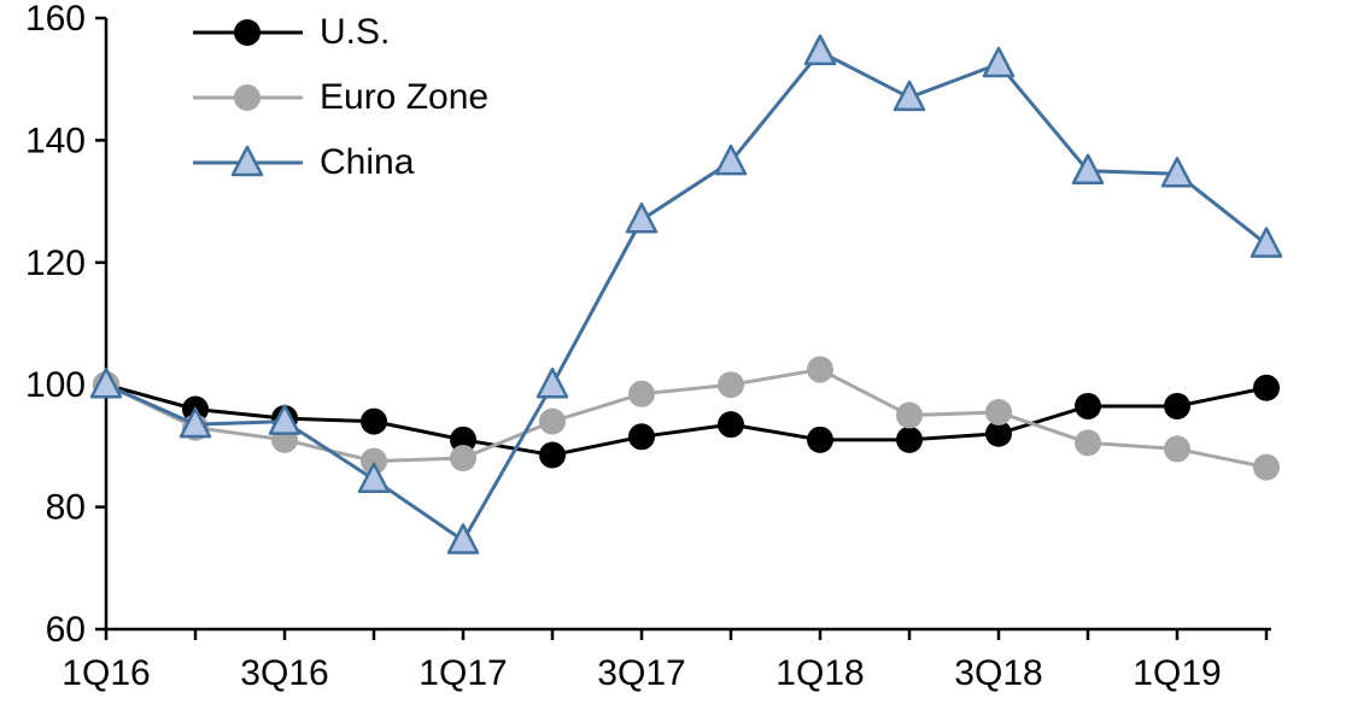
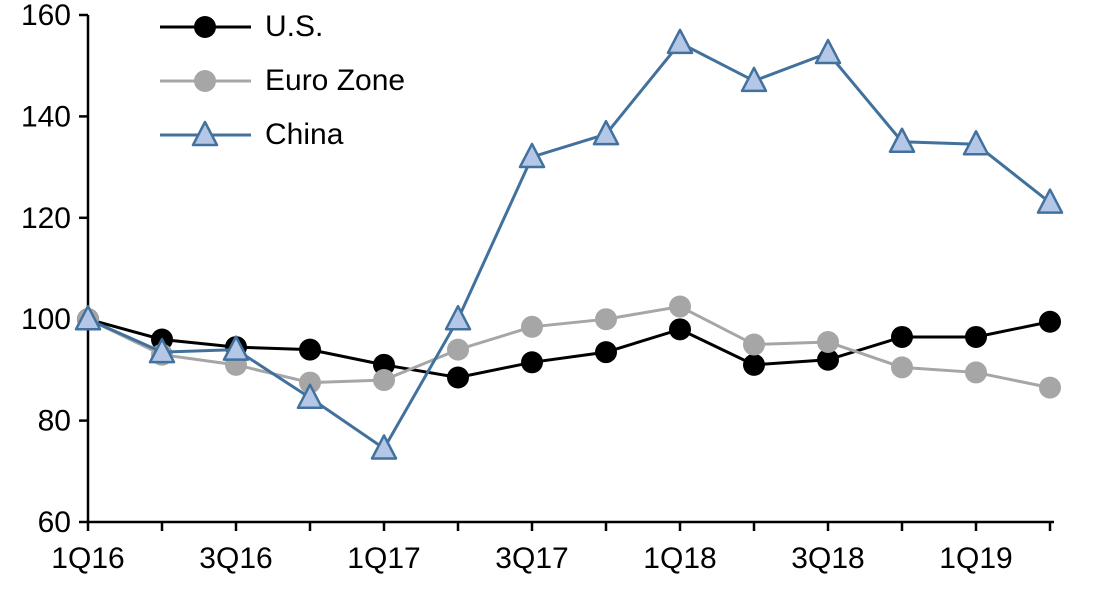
China/3Q17: 127 -> 132
U.S./1Q18: 91 -> 98
